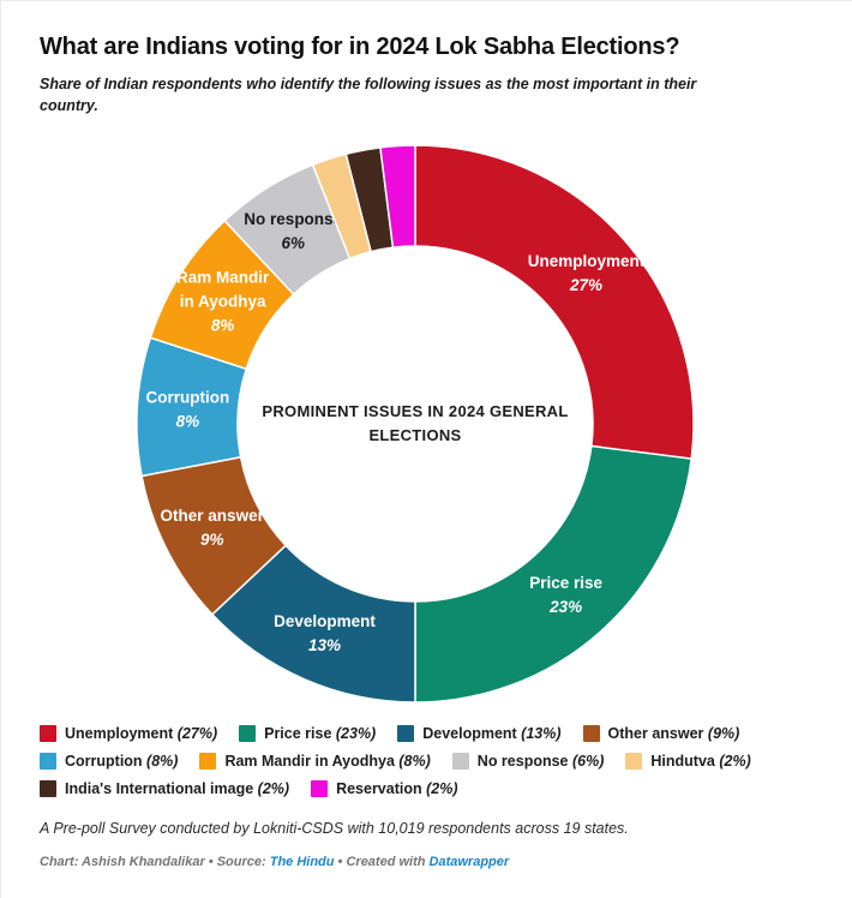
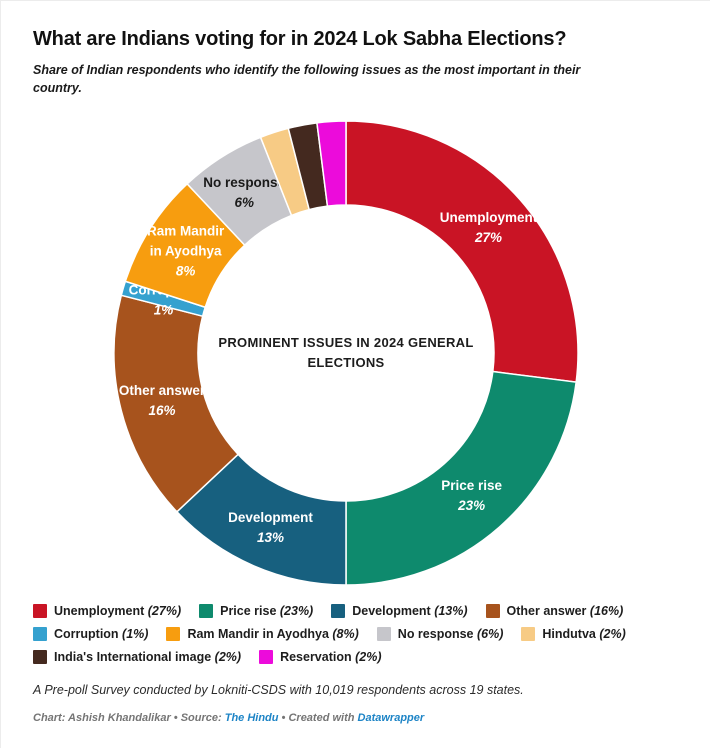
Other answer: 9% -> 16%
Corruption: 8% -> 1%
